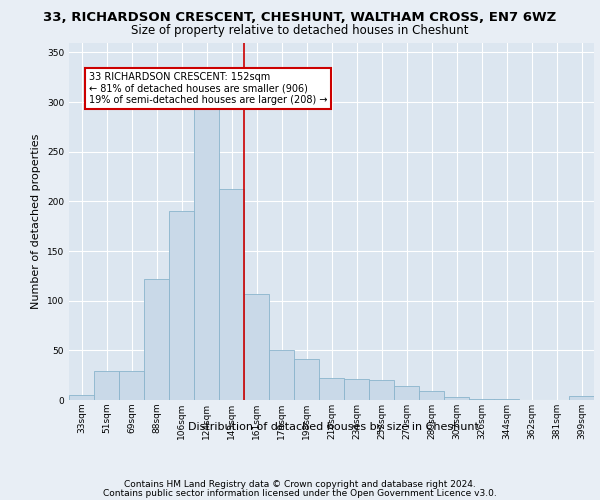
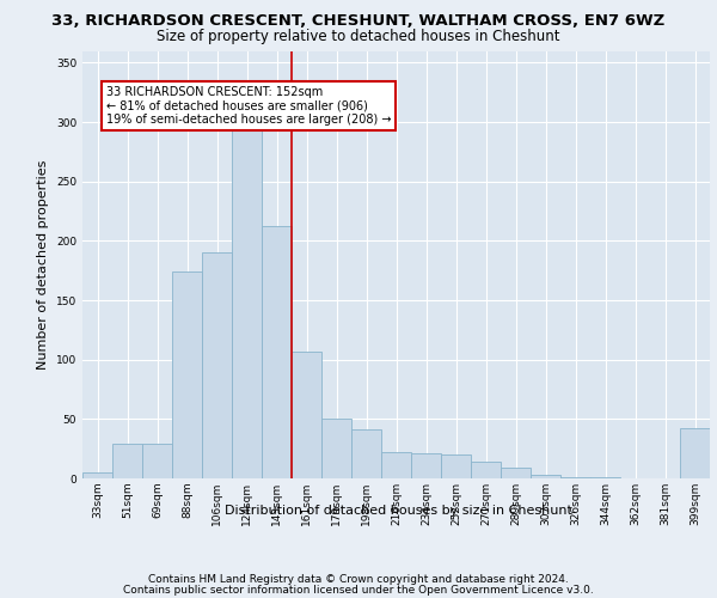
88sqm: 122 -> 174
399sqm: 4 -> 42
